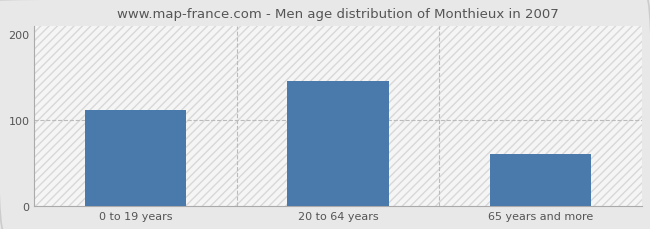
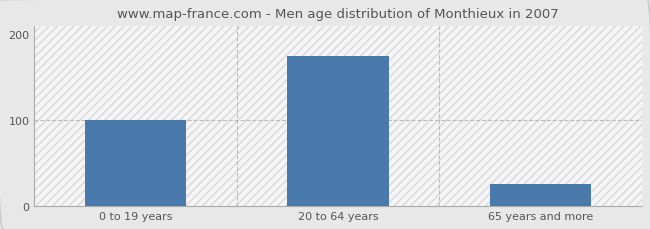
0 to 19 years: 112 -> 100
20 to 64 years: 146 -> 175
65 years and more: 60 -> 25
